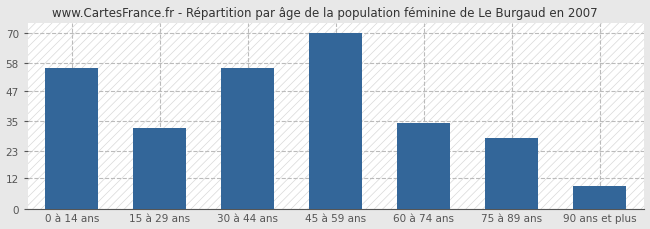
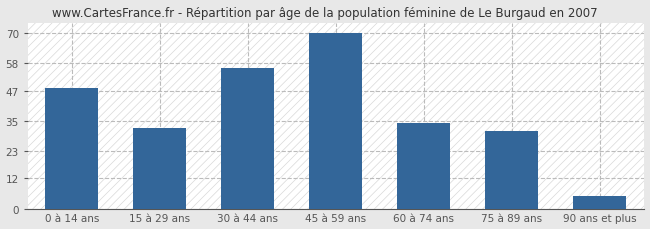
0 à 14 ans: 56 -> 48
75 à 89 ans: 28 -> 31
90 ans et plus: 9 -> 5
